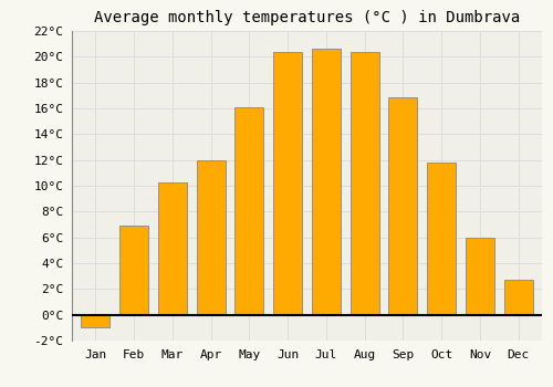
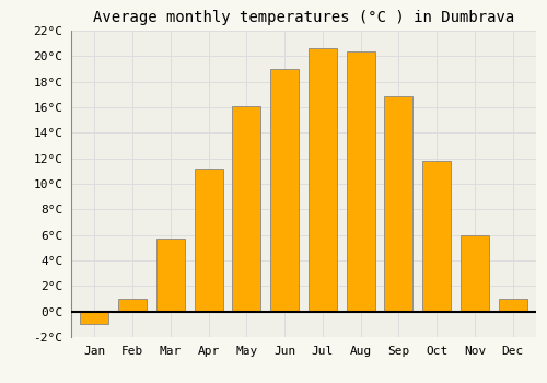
Feb: 6.9°C -> 1.0°C
Mar: 10.3°C -> 5.7°C
Apr: 12.0°C -> 11.2°C
Jun: 20.4°C -> 19.0°C
Dec: 2.7°C -> 1.0°C
